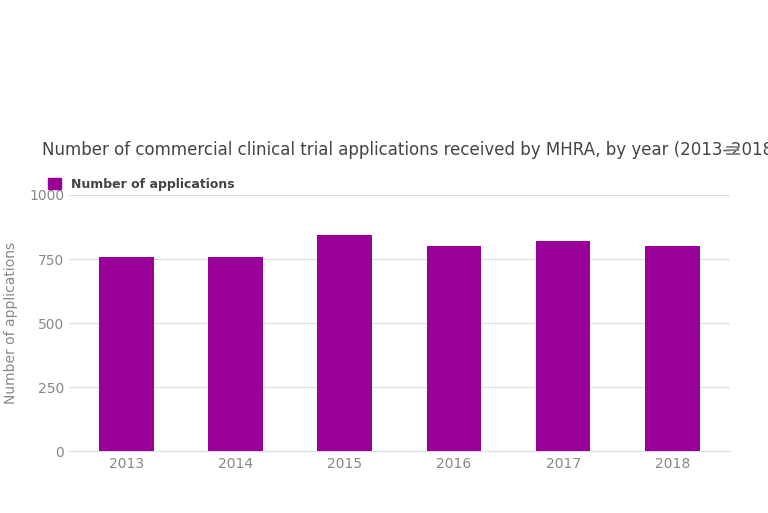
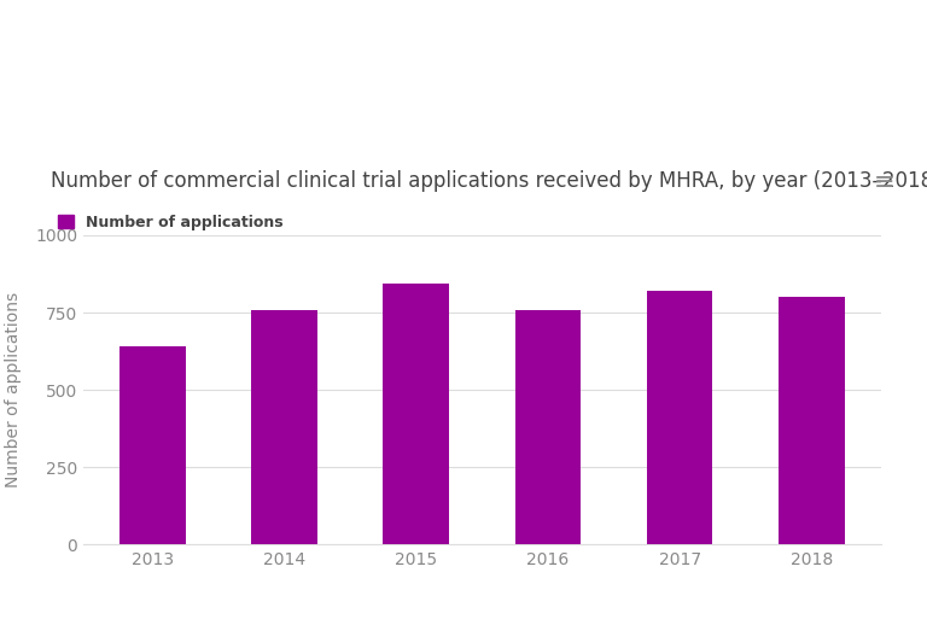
2013: 760 -> 640
2016: 800 -> 760
